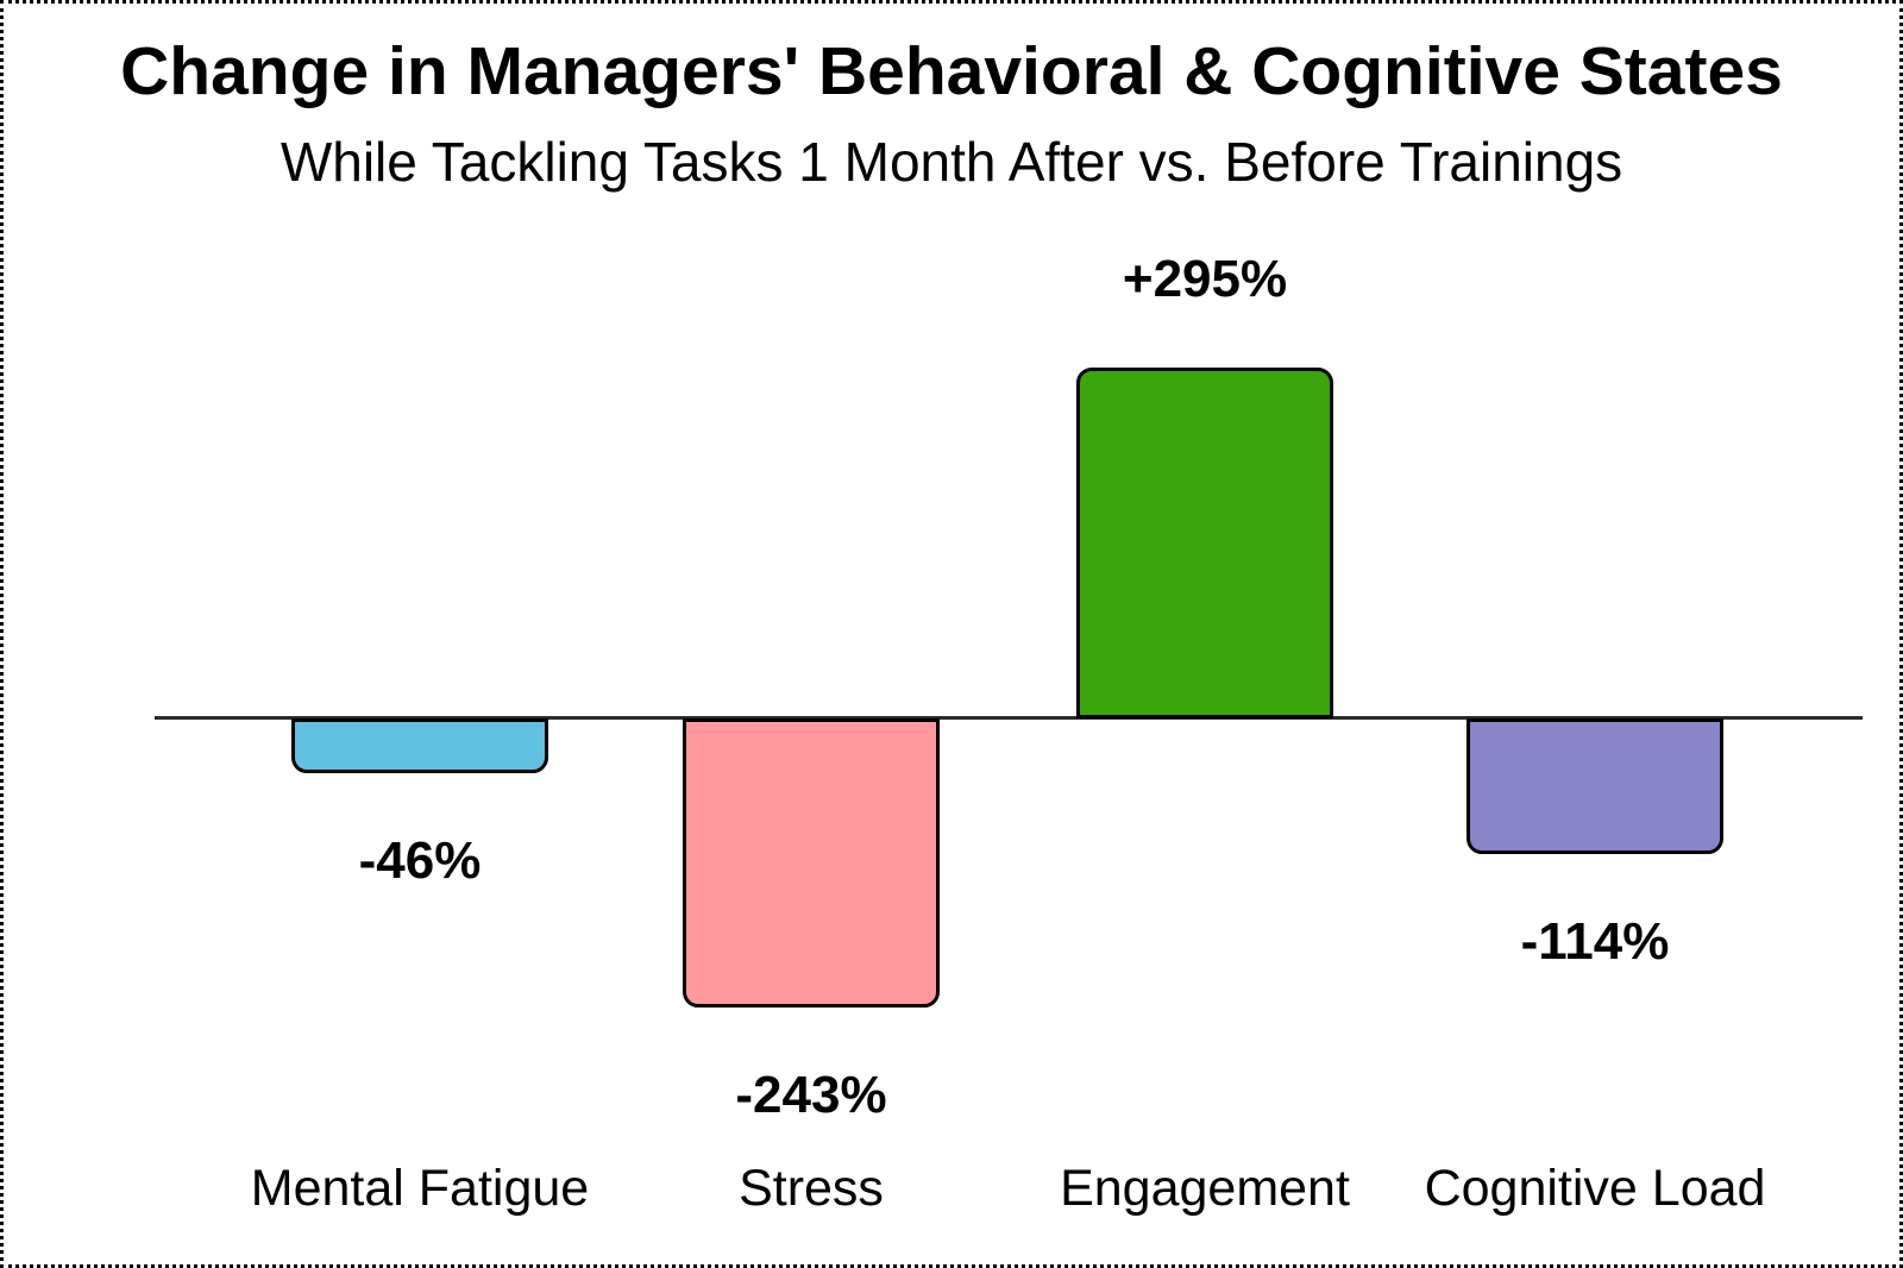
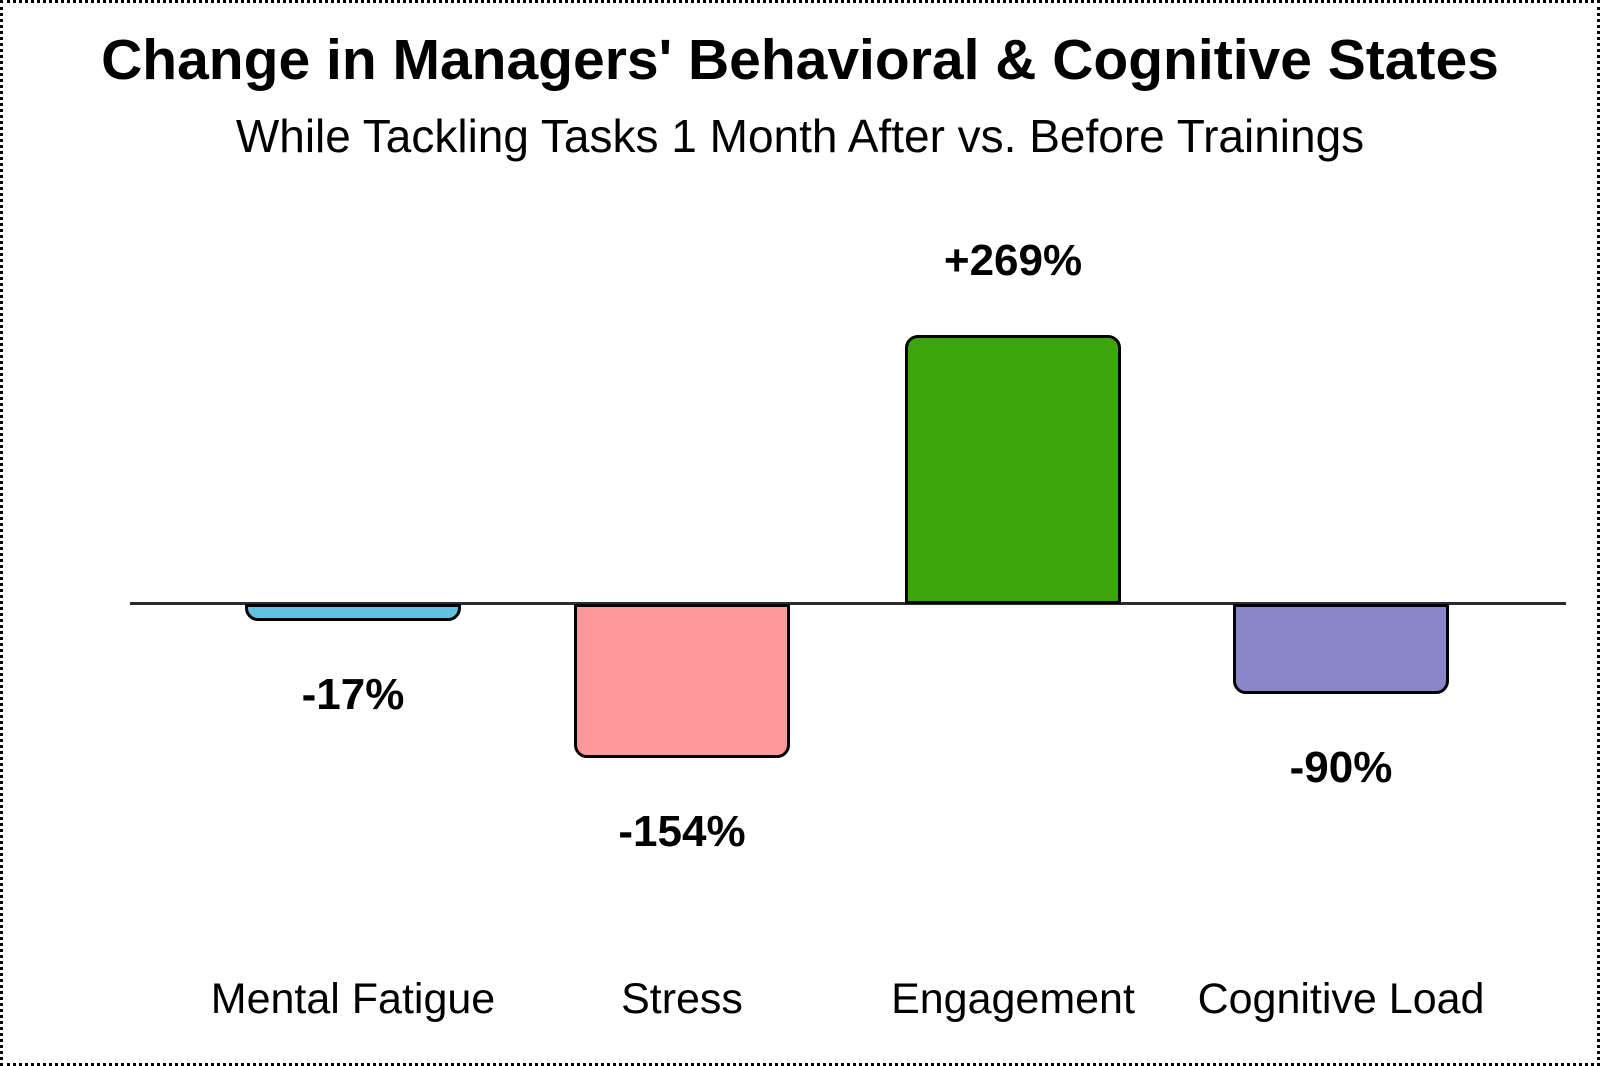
Mental Fatigue: -46% -> -17%
Stress: -243% -> -154%
Engagement: +295% -> +269%
Cognitive Load: -114% -> -90%
